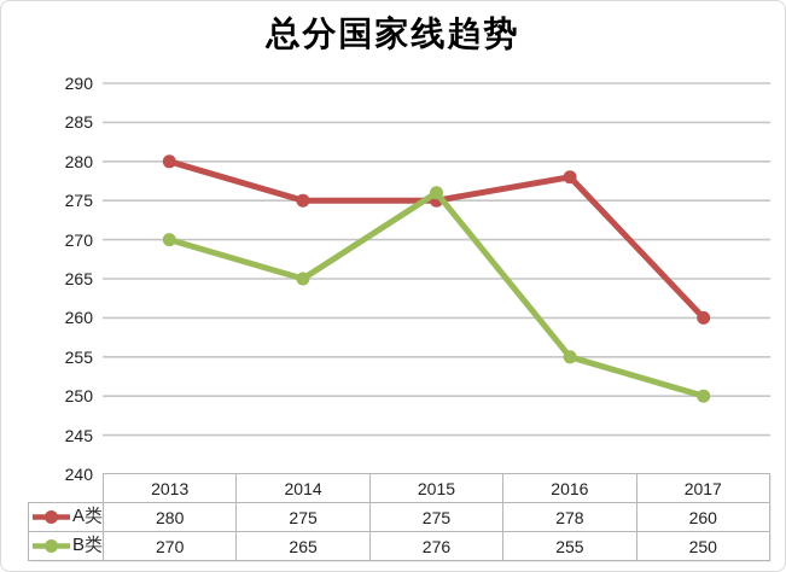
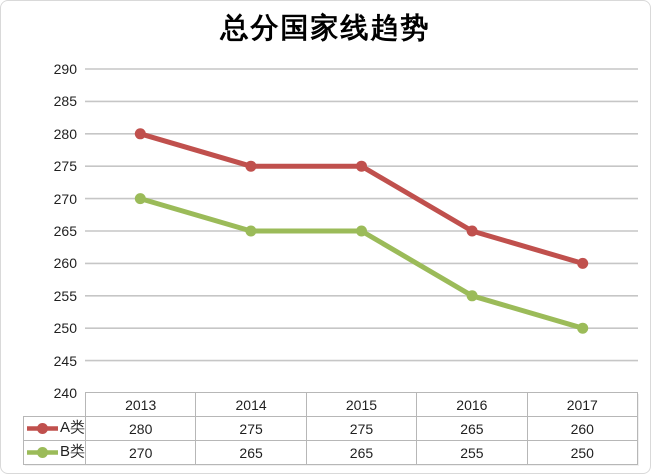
B类/2015: 276 -> 265
A类/2016: 278 -> 265
